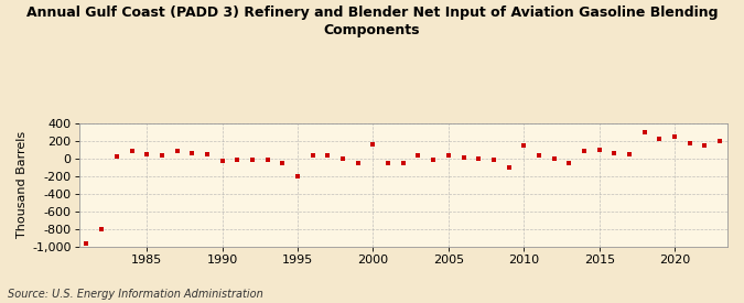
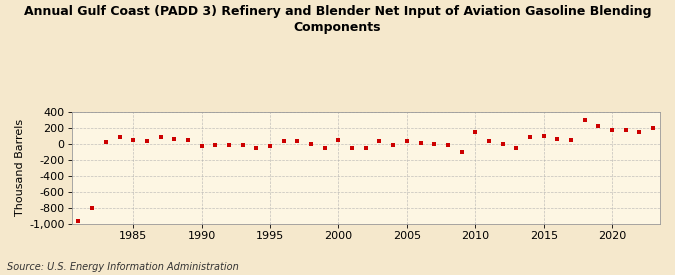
1995: -200 -> -30
2000: 160 -> 40
2020: 240 -> 180
